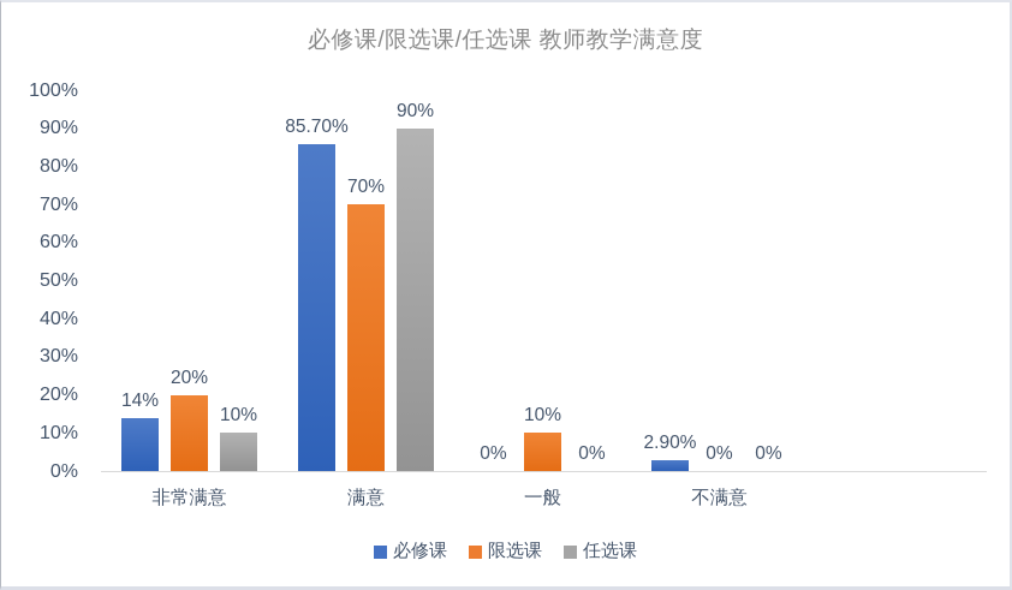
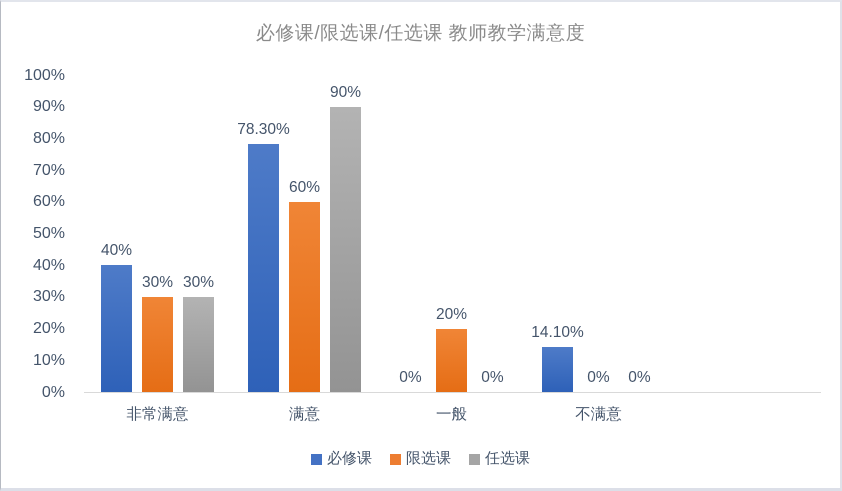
必修课/非常满意: 14% -> 40%
限选课/非常满意: 20% -> 30%
任选课/非常满意: 10% -> 30%
必修课/满意: 85.70% -> 78.30%
限选课/满意: 70% -> 60%
限选课/一般: 10% -> 20%
必修课/不满意: 2.90% -> 14.10%
